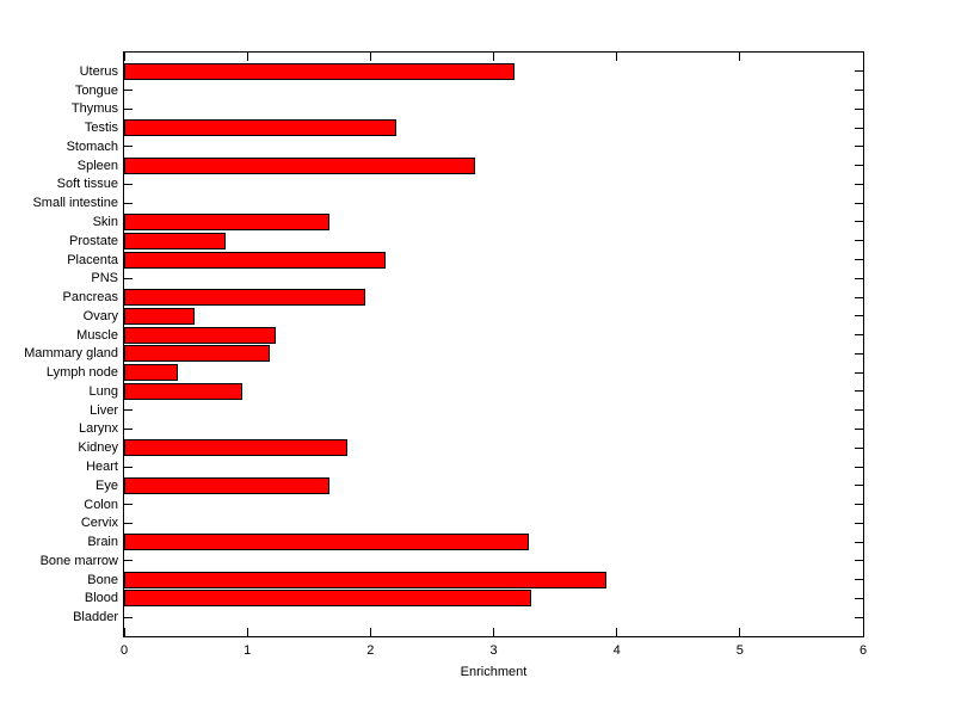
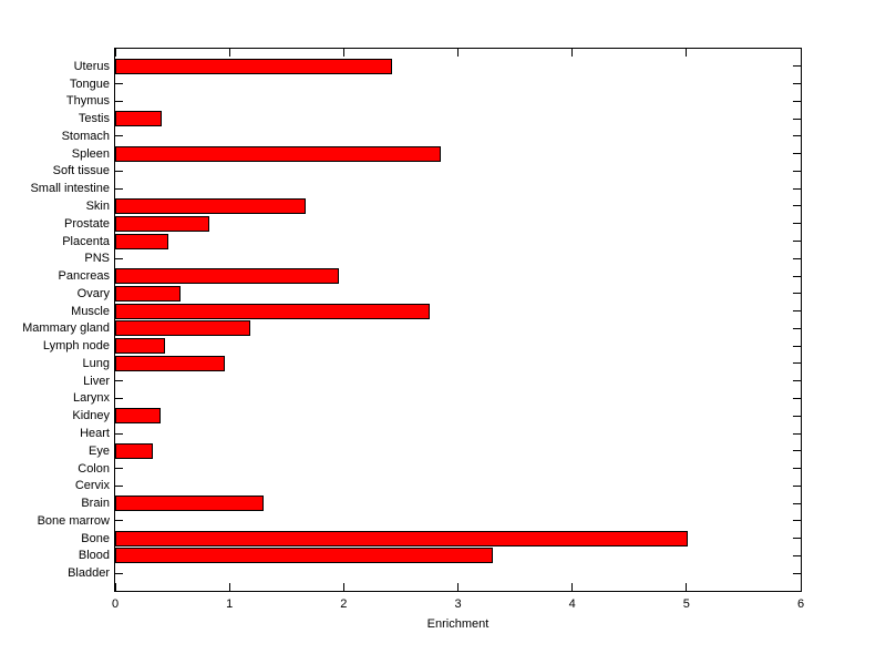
Uterus: 3.17 -> 2.42
Testis: 2.21 -> 0.41
Placenta: 2.12 -> 0.47
Muscle: 1.23 -> 2.75
Kidney: 1.81 -> 0.40
Eye: 1.67 -> 0.33
Brain: 3.29 -> 1.30
Bone: 3.92 -> 5.01
